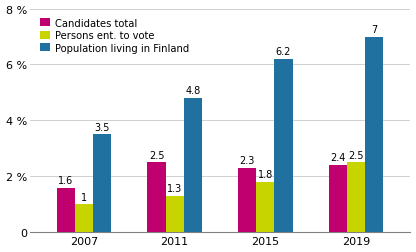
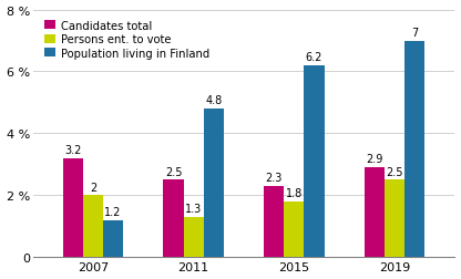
Candidates total/2007: 1.6 -> 3.2
Persons ent. to vote/2007: 1 -> 2
Population living in Finland/2007: 3.5 -> 1.2
Candidates total/2019: 2.4 -> 2.9
